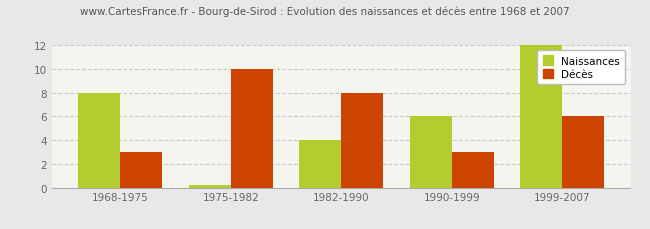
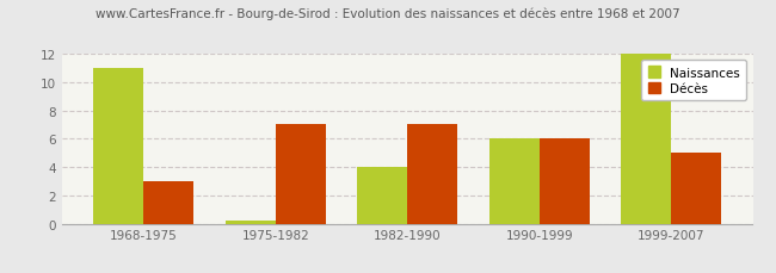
Naissances/1968-1975: 8.0 -> 11.0
Décès/1975-1982: 10 -> 7
Décès/1982-1990: 8 -> 7
Décès/1990-1999: 3 -> 6
Décès/1999-2007: 6 -> 5
